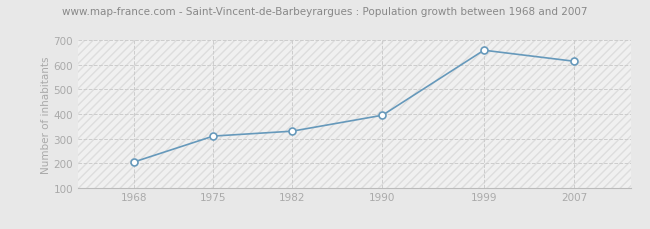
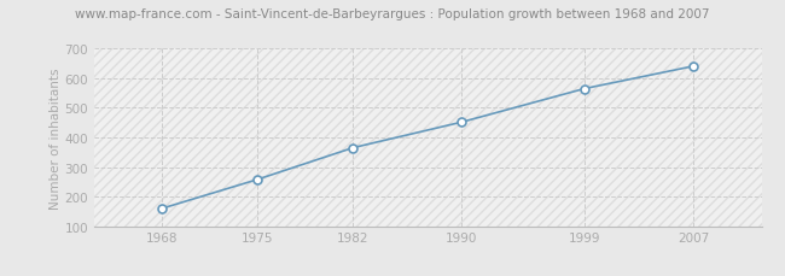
1968: 205 -> 160
1975: 310 -> 258
1982: 330 -> 365
1990: 395 -> 452
1999: 660 -> 565
2007: 615 -> 641
